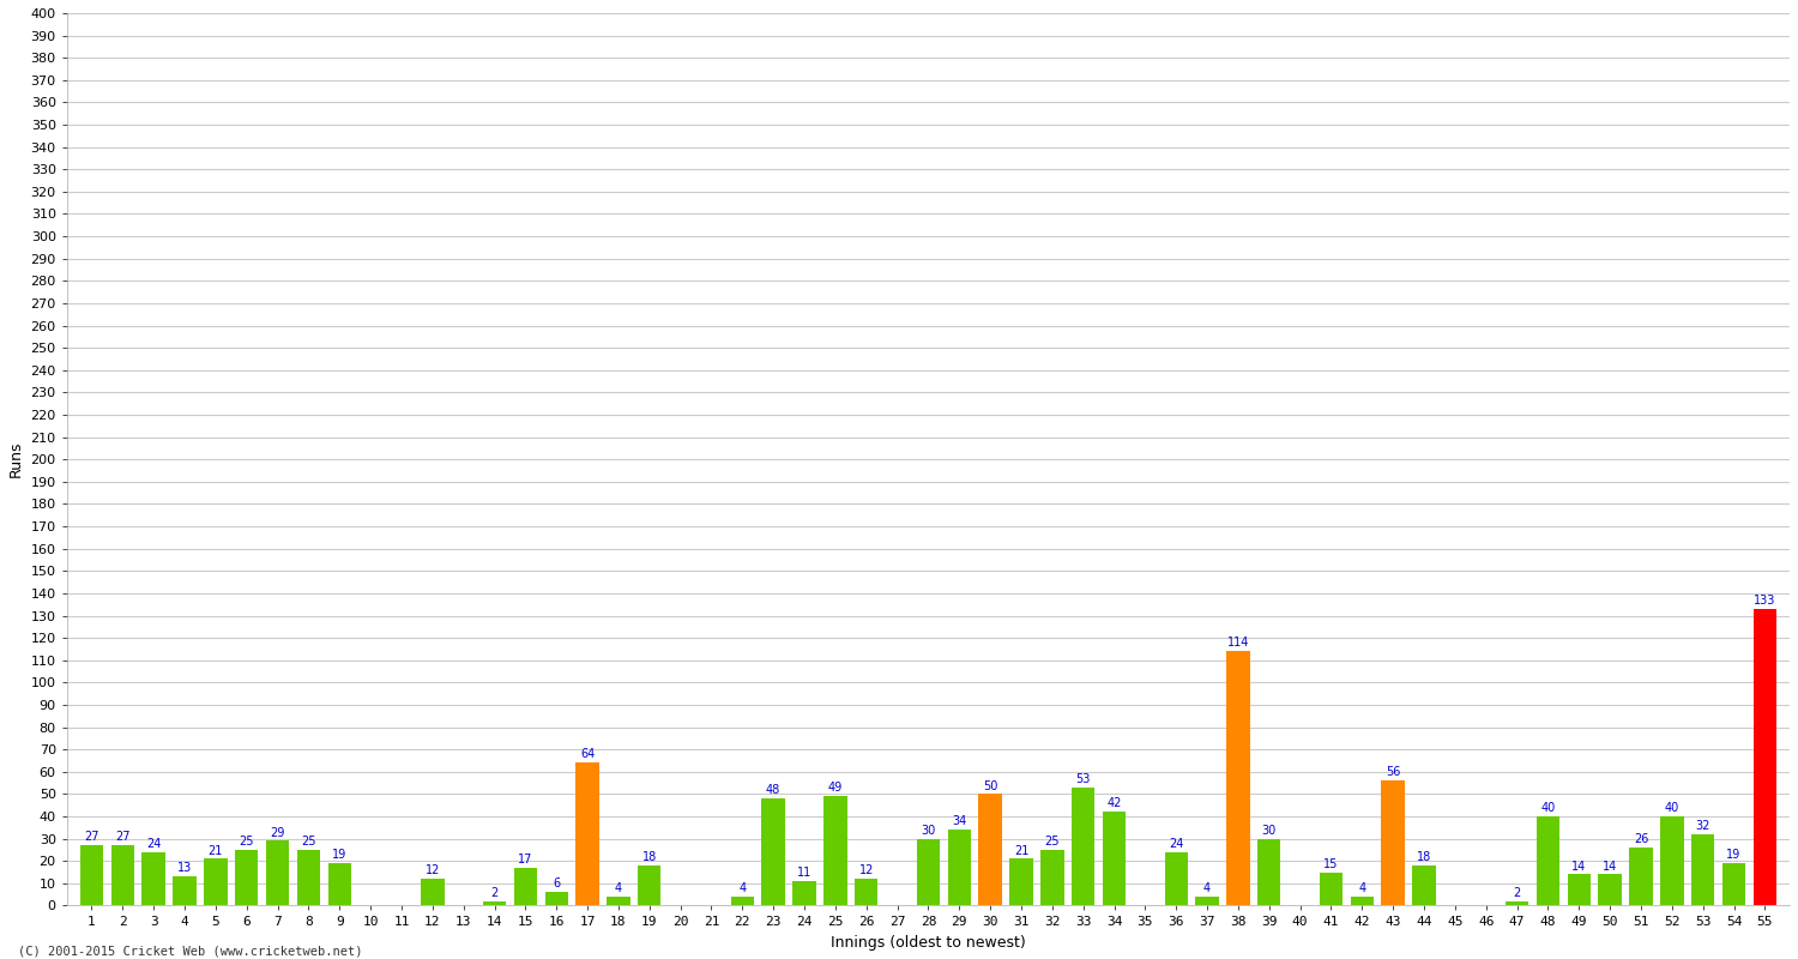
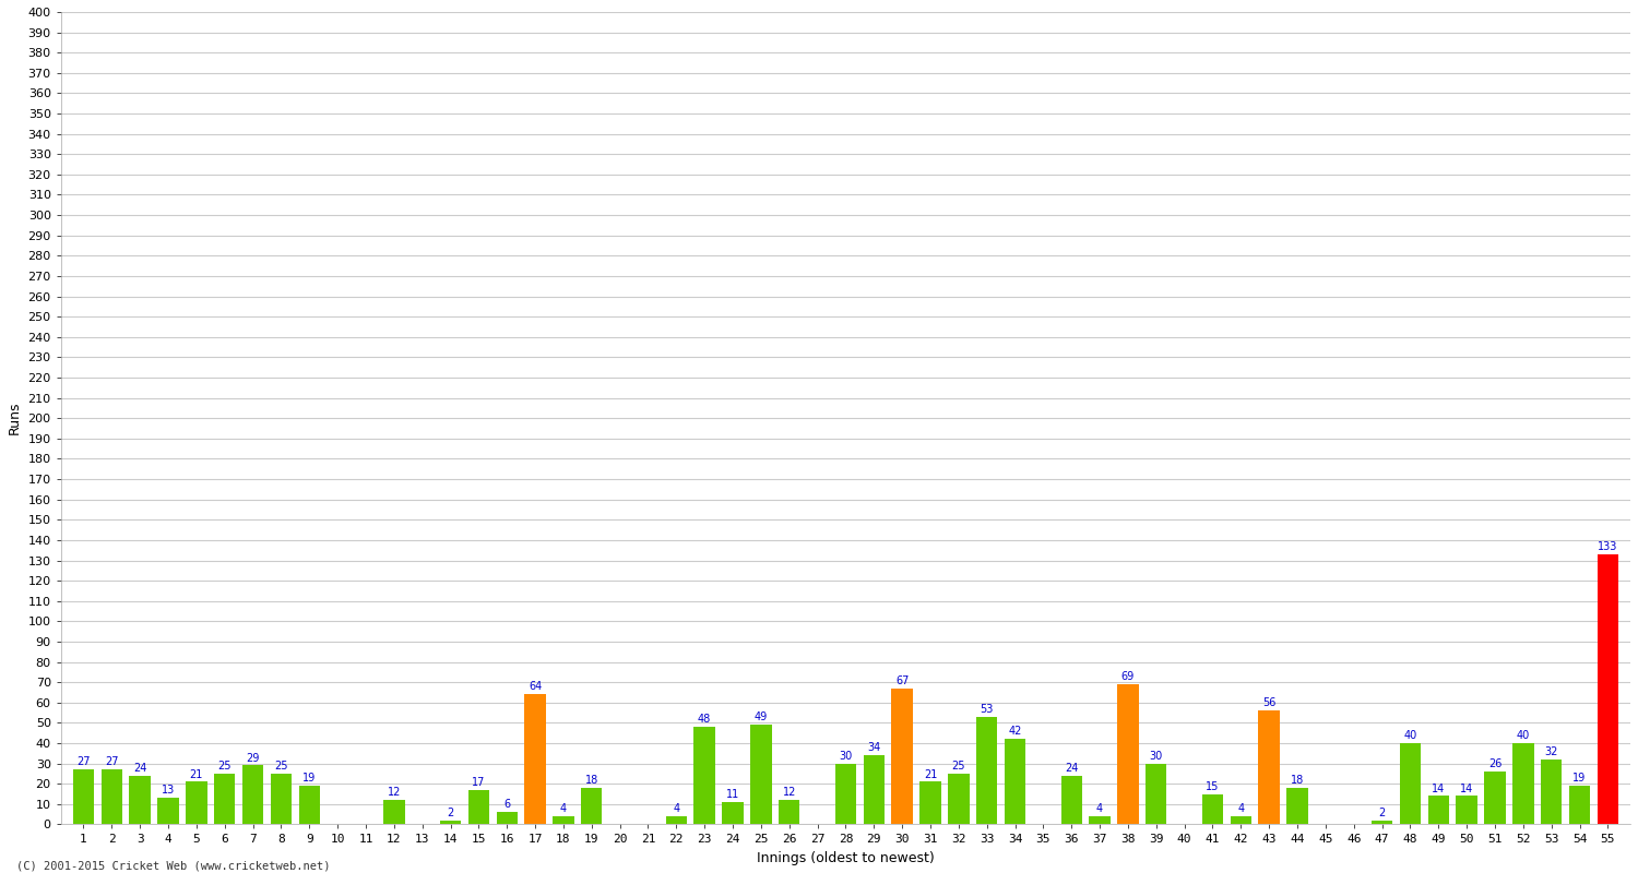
30: 50 -> 67
38: 114 -> 69
